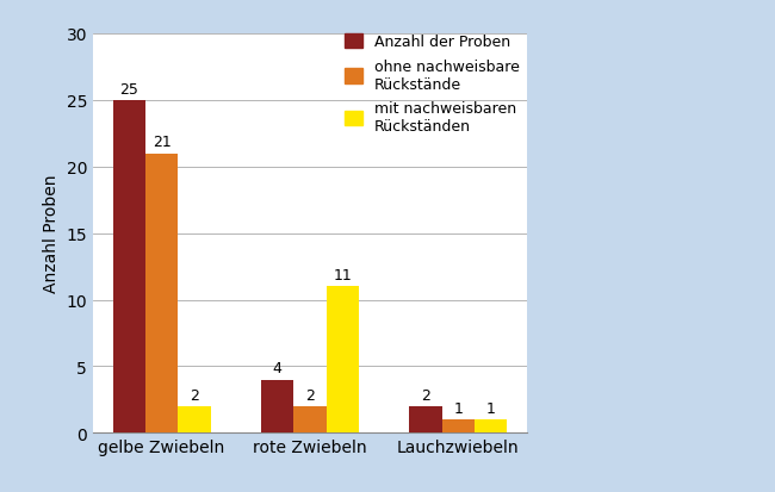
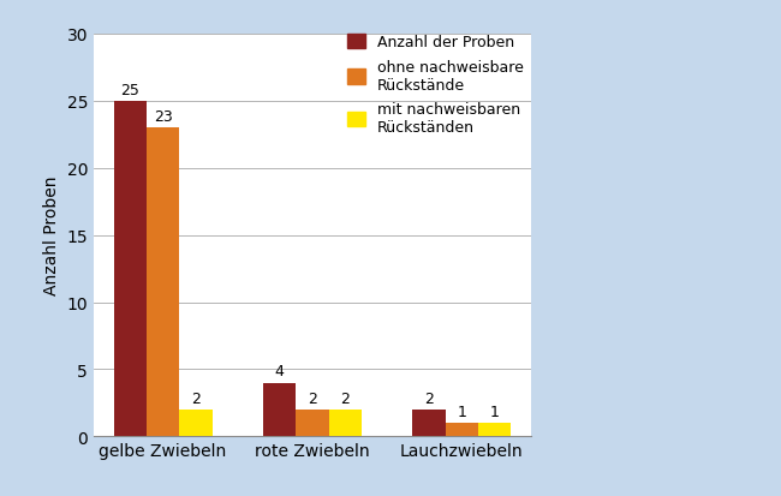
ohne nachweisbare Rückstände/gelbe Zwiebeln: 21 -> 23
mit nachweisbaren Rückständen/rote Zwiebeln: 11 -> 2
